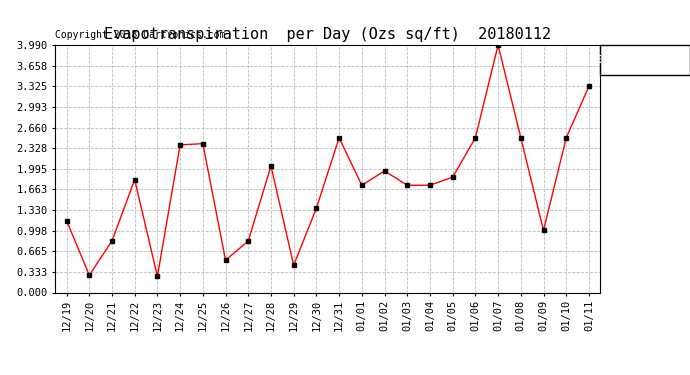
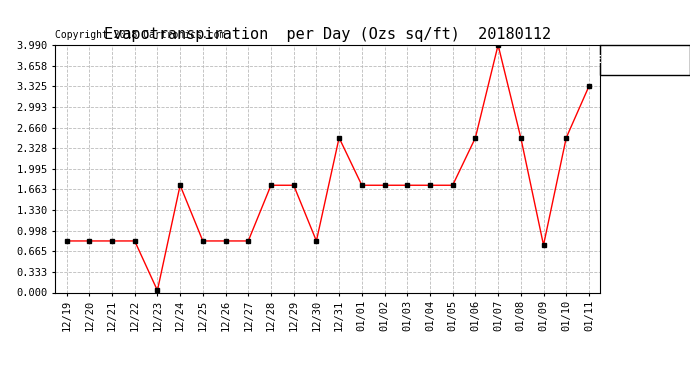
12/19: 1.16 -> 0.83
12/20: 0.28 -> 0.83
12/22: 1.82 -> 0.83
12/23: 0.26 -> 0.03
12/24: 2.38 -> 1.73
12/25: 2.40 -> 0.83
12/26: 0.52 -> 0.83
12/28: 2.04 -> 1.73
12/29: 0.44 -> 1.73
12/30: 1.36 -> 0.83
01/02: 1.96 -> 1.73
01/05: 1.86 -> 1.73
01/09: 1.00 -> 0.77
